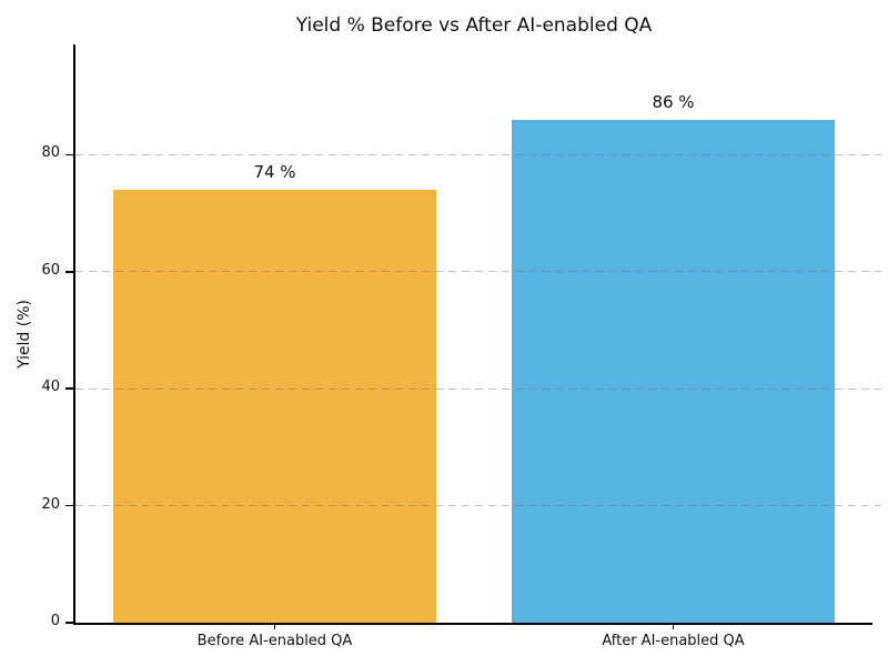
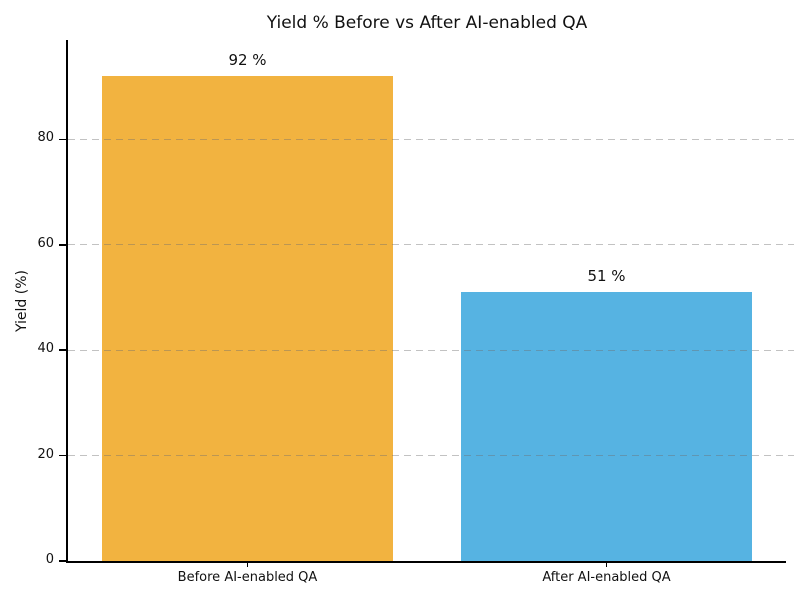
Before AI-enabled QA: 74 -> 92
After AI-enabled QA: 86 -> 51
